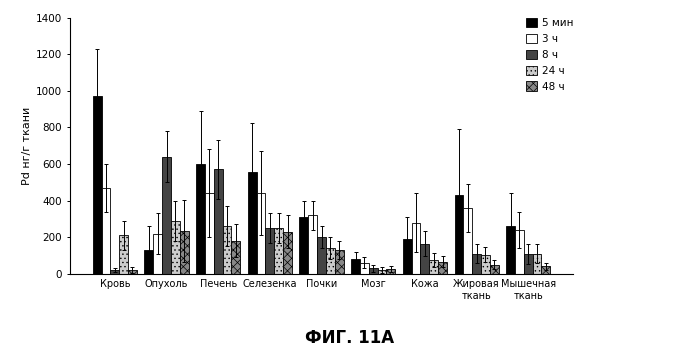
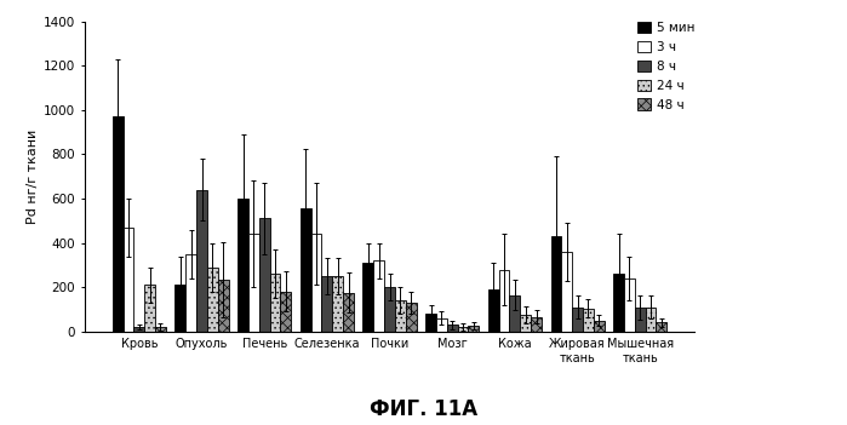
5 мин/Опухоль: 130 -> 210
3 ч/Опухоль: 220 -> 350
8 ч/Печень: 570 -> 510
48 ч/Селезенка: 230 -> 180
